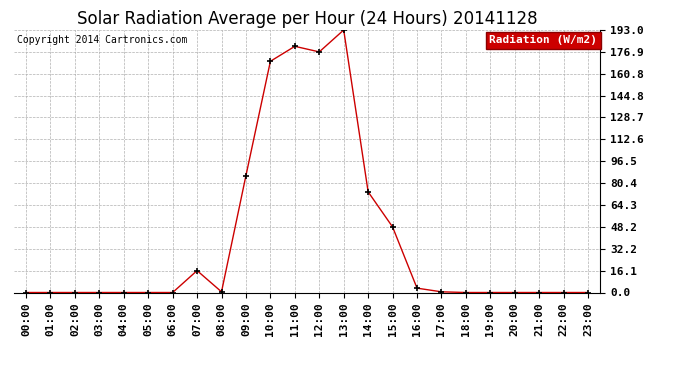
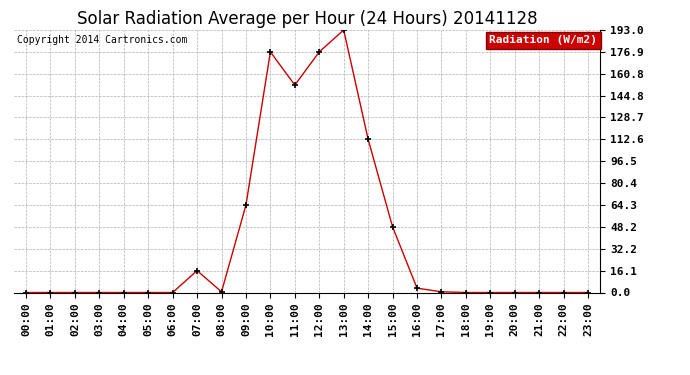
09:00: 86 -> 64
10:00: 170 -> 177
11:00: 181 -> 152
14:00: 74 -> 113
